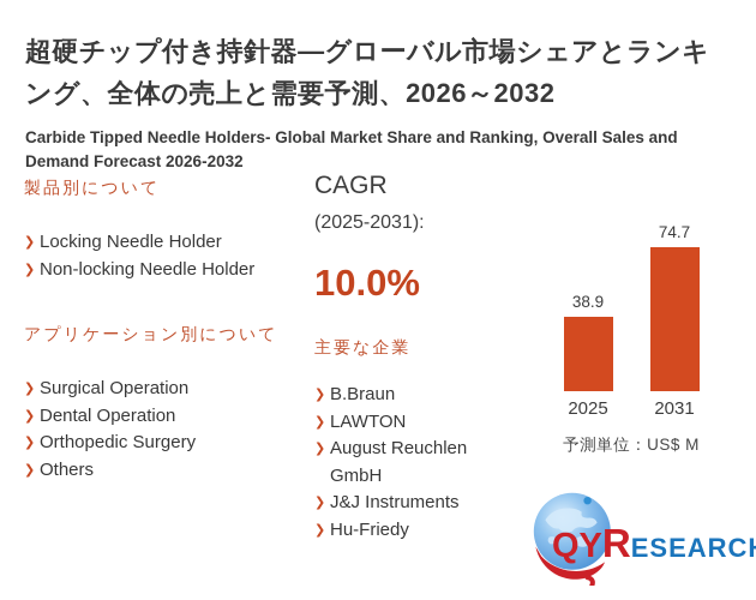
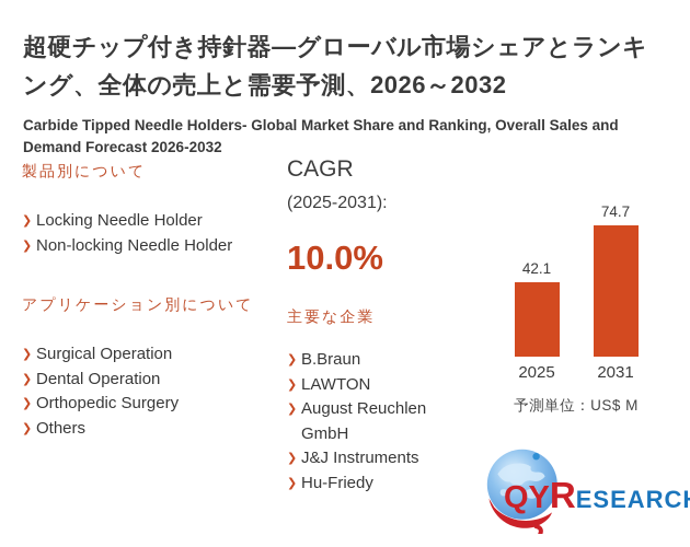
2025: 38.9 -> 42.1
